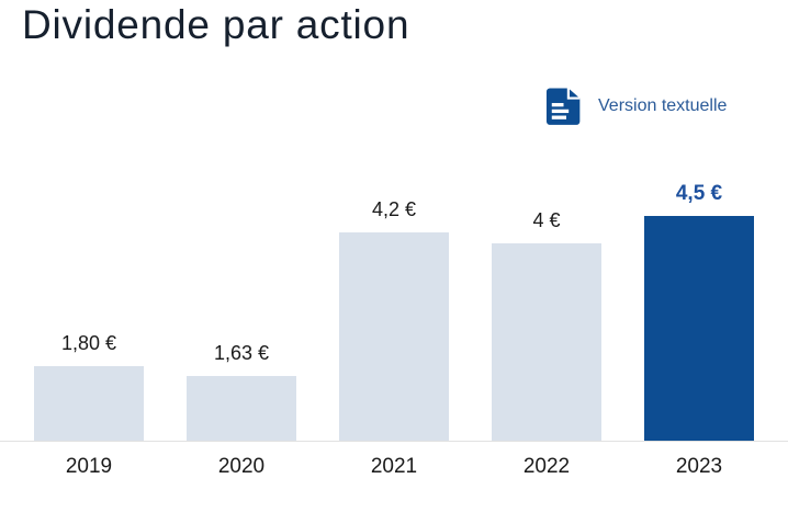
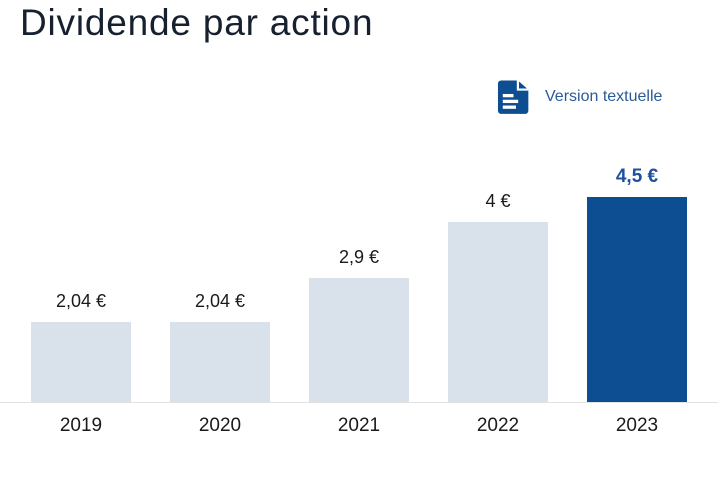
2019: 1,80 -> 2,04
2020: 1,63 -> 2,04
2021: 4,2 -> 2,9
